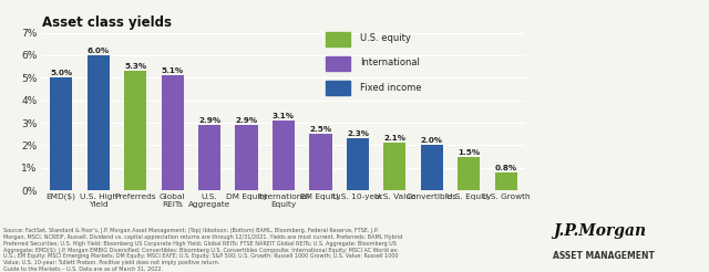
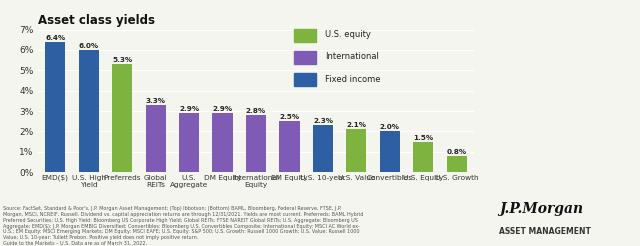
EMD($): 5.0% -> 6.4%
Global REITs: 5.1% -> 3.3%
International Equity: 3.1% -> 2.8%
